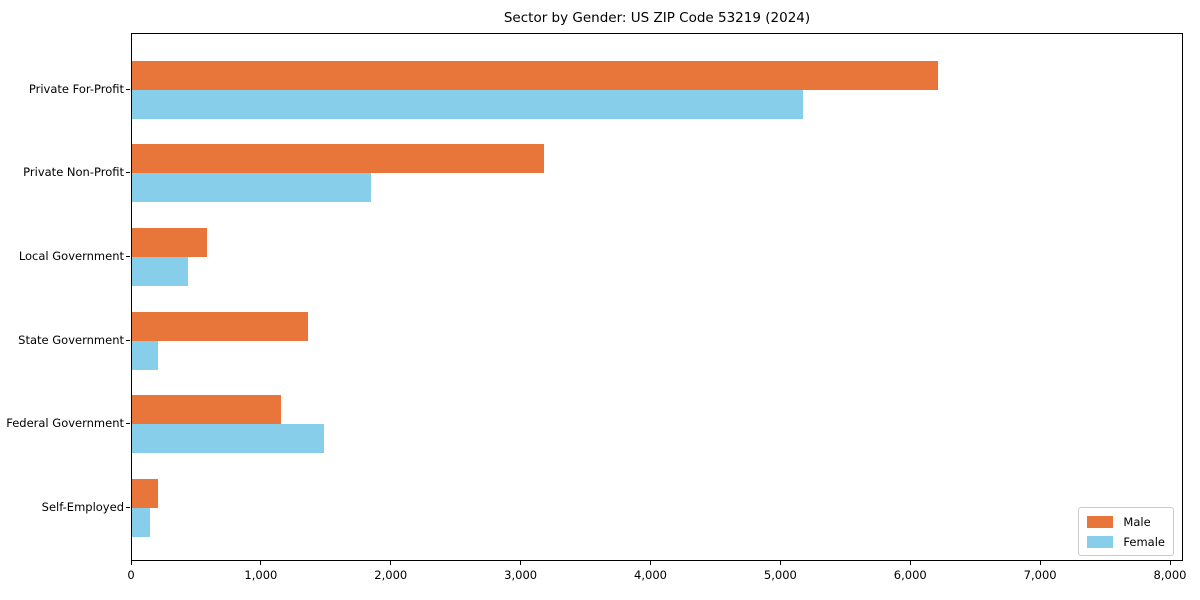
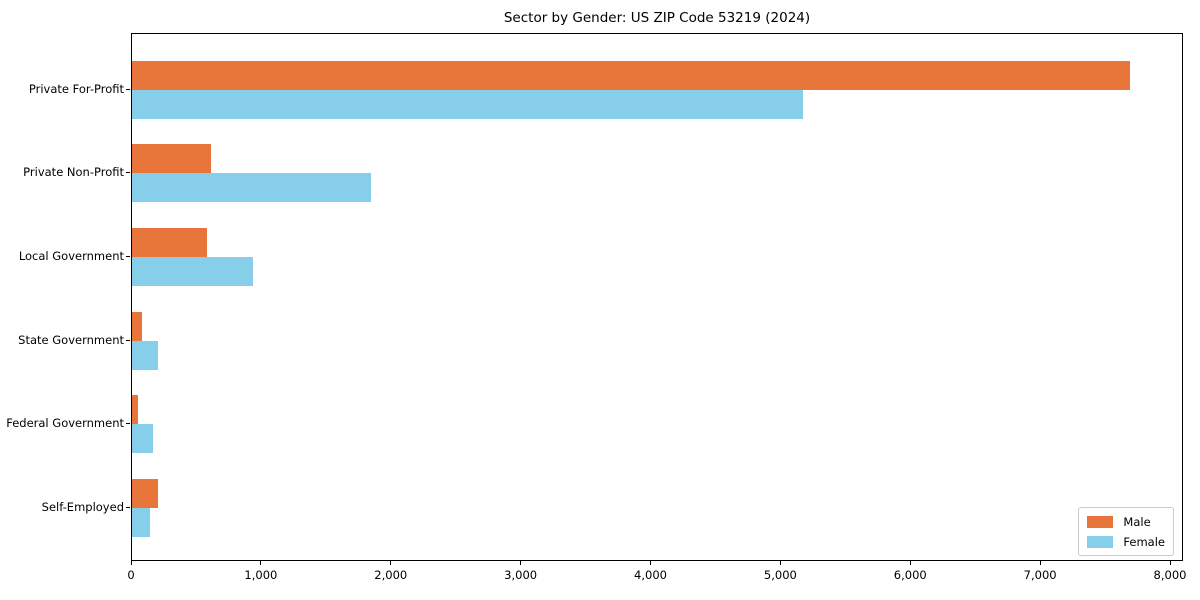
Male/Private For-Profit: 6220 -> 7700
Male/Private Non-Profit: 3180 -> 610
Female/Local Government: 430 -> 930
Male/State Government: 1360 -> 80
Male/Federal Government: 1150 -> 50
Female/Federal Government: 1480 -> 160
